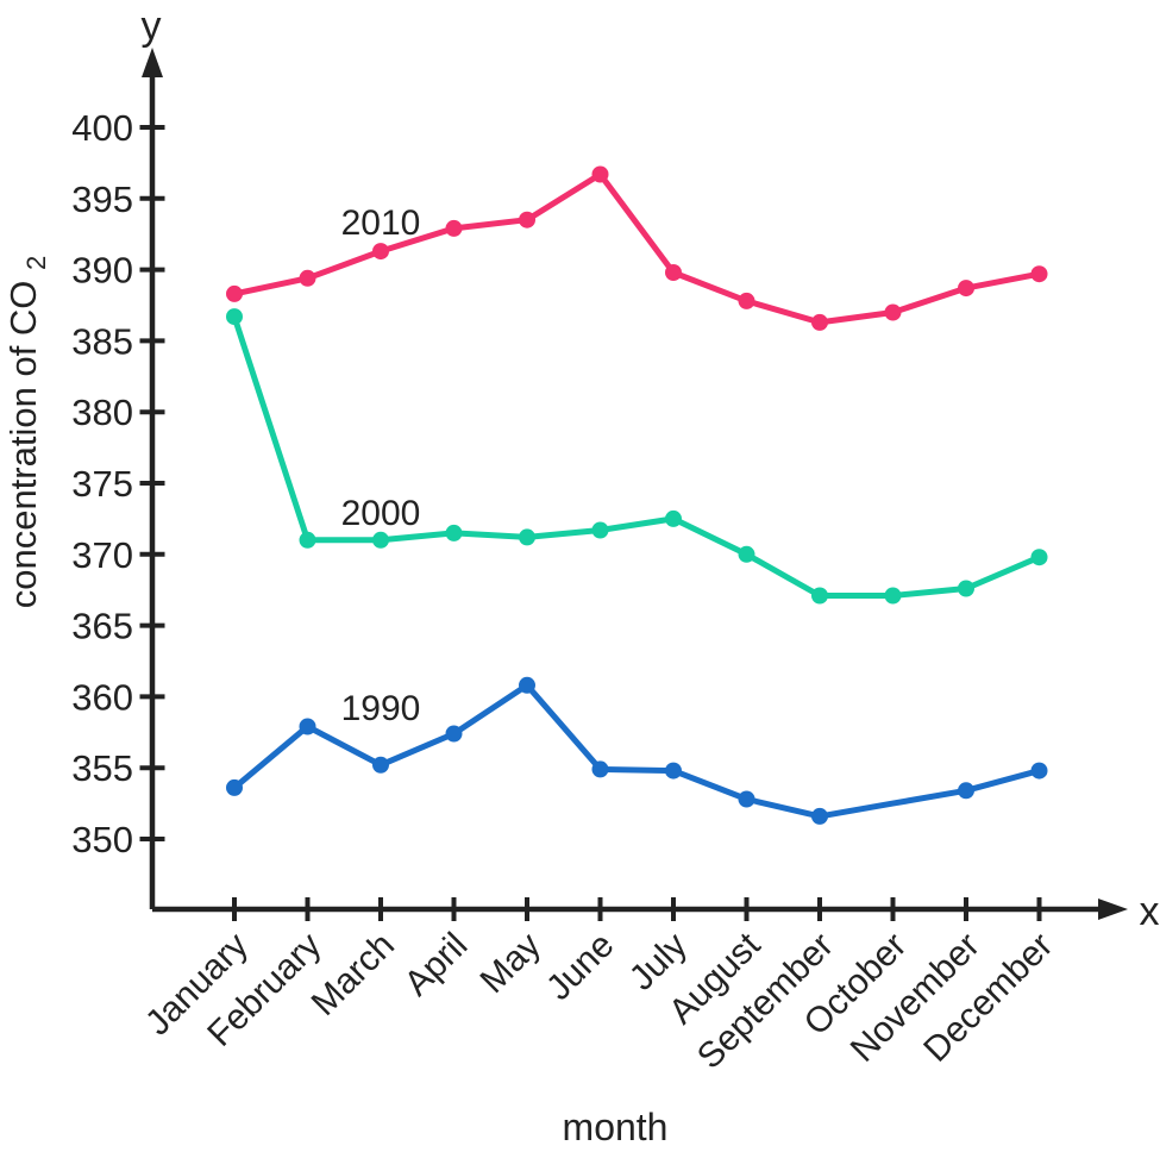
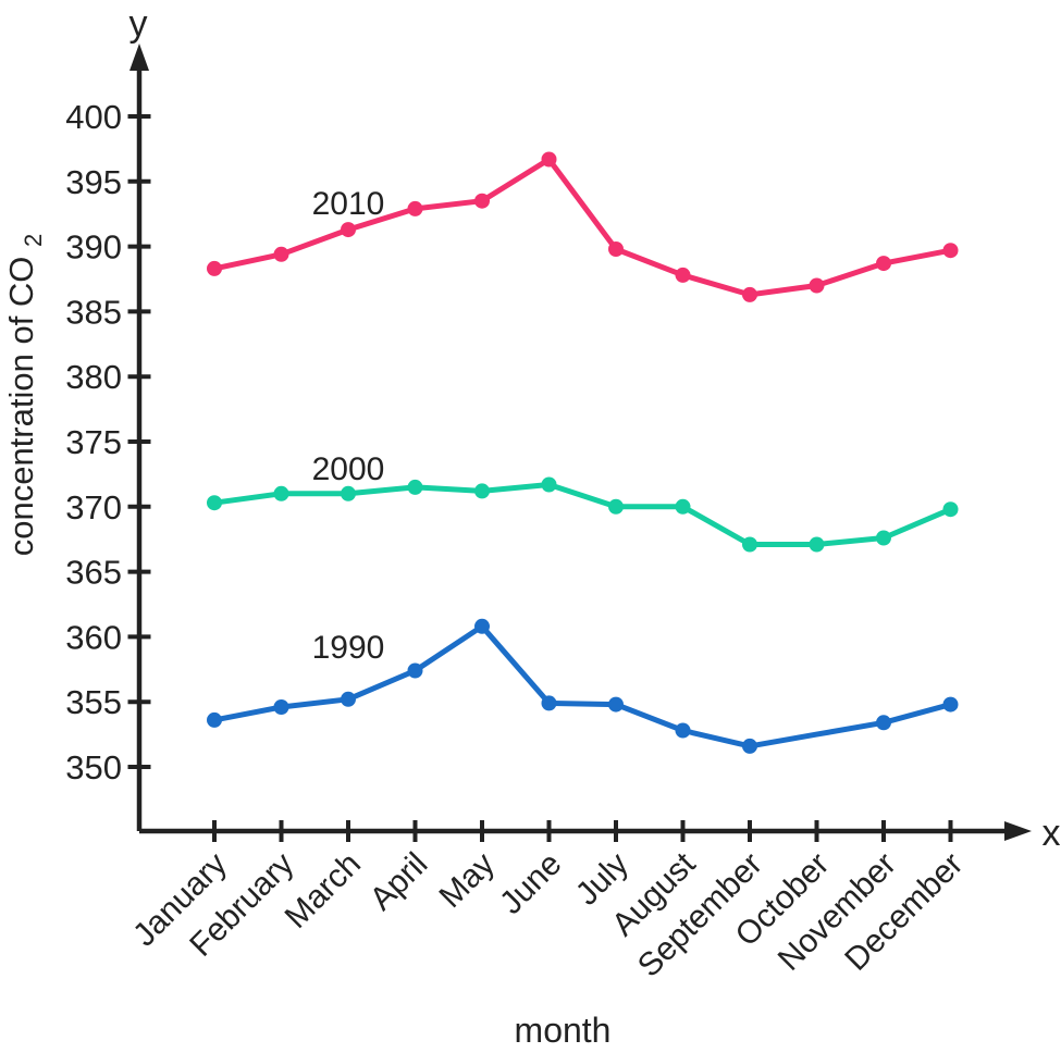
2000/January: 386.7 -> 370.3
1990/February: 357.9 -> 354.6
2000/July: 372.5 -> 370.0
